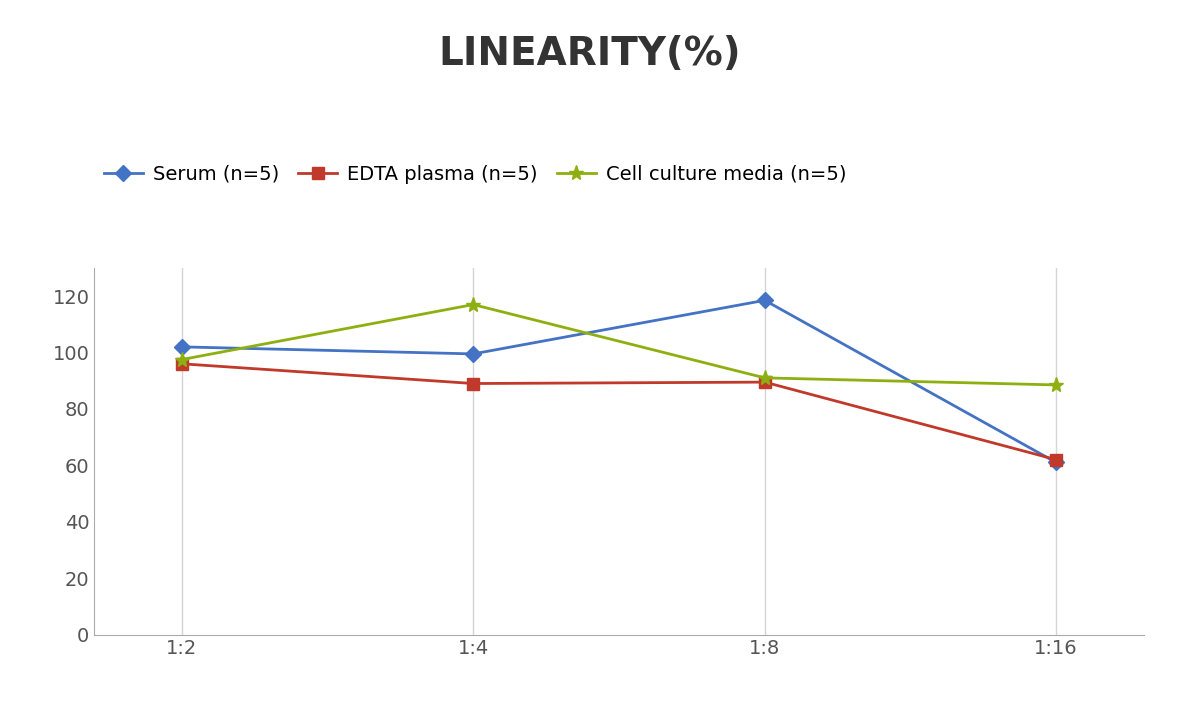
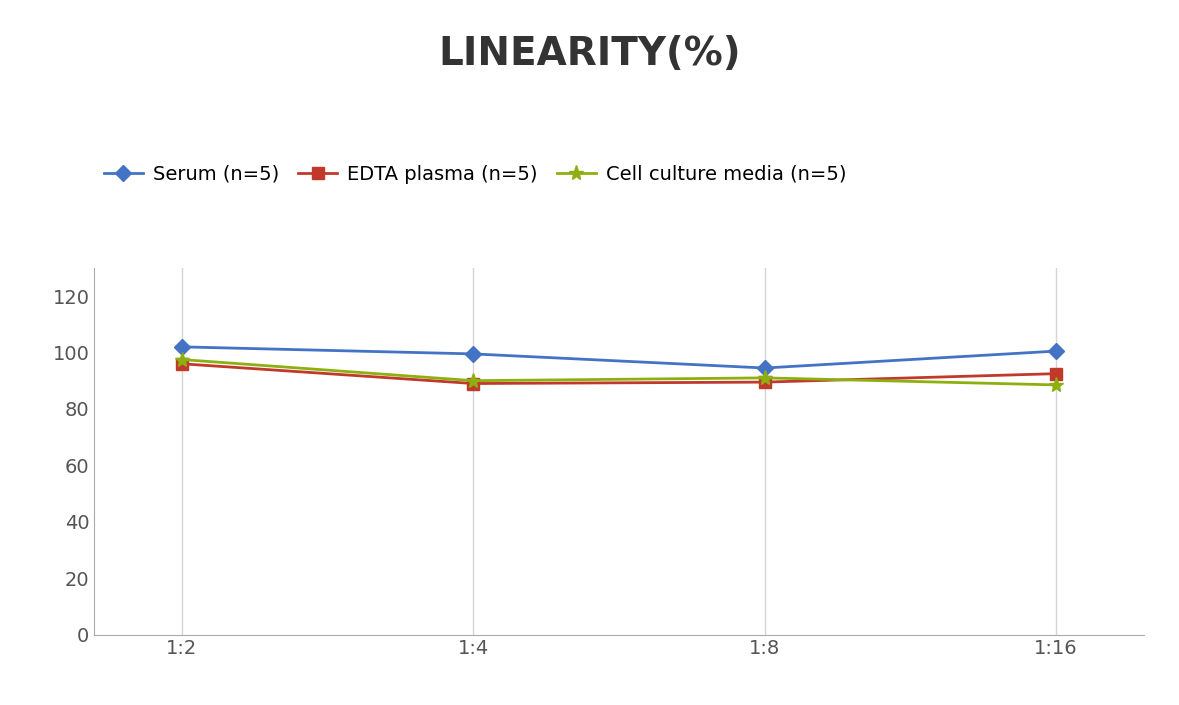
Cell culture media (n=5)/1:4: 117.0 -> 90.0
Serum (n=5)/1:8: 118.5 -> 94.5
Serum (n=5)/1:16: 61.0 -> 100.5
EDTA plasma (n=5)/1:16: 62.0 -> 92.5
